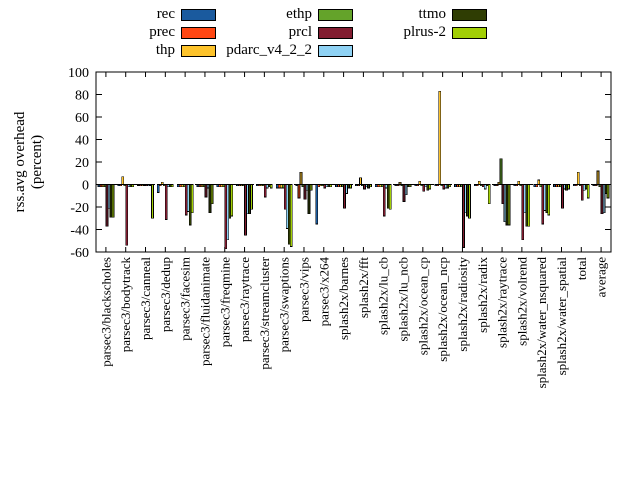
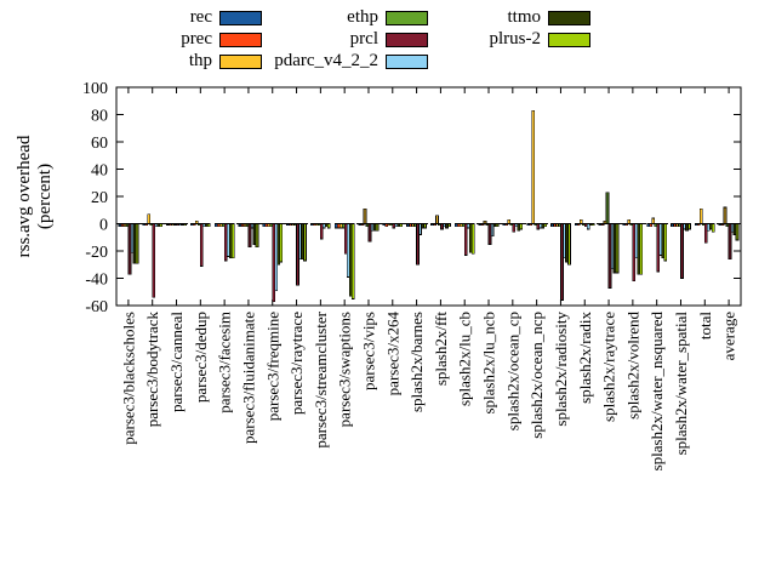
plrus-2/parsec3/canneal: -30 -> -1
rec/parsec3/dedup: -7 -> -1
ttmo/parsec3/facesim: -36 -> -25
prcl/parsec3/fluidanimate: -11 -> -17
ttmo/parsec3/fluidanimate: -25 -> -15
plrus-2/parsec3/raytrace: -22 -> -27
prec/parsec3/vips: -12 -> -1
ttmo/parsec3/vips: -26 -> -5
rec/parsec3/x264: -35 -> -1
prcl/splash2x/barnes: -21 -> -30
prcl/splash2x/lu_cb: -28 -> -23
plrus-2/splash2x/radix: -17 -> -1
prcl/splash2x/raytrace: -17 -> -47
prcl/splash2x/volrend: -49 -> -42
prcl/splash2x/water_spatial: -21 -> -40
plrus-2/total: -12 -> -6
pdarc_v4_2_2/average: -25 -> -6
